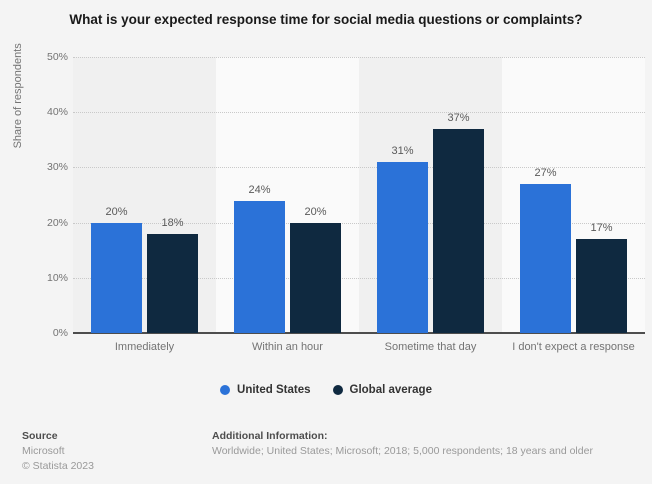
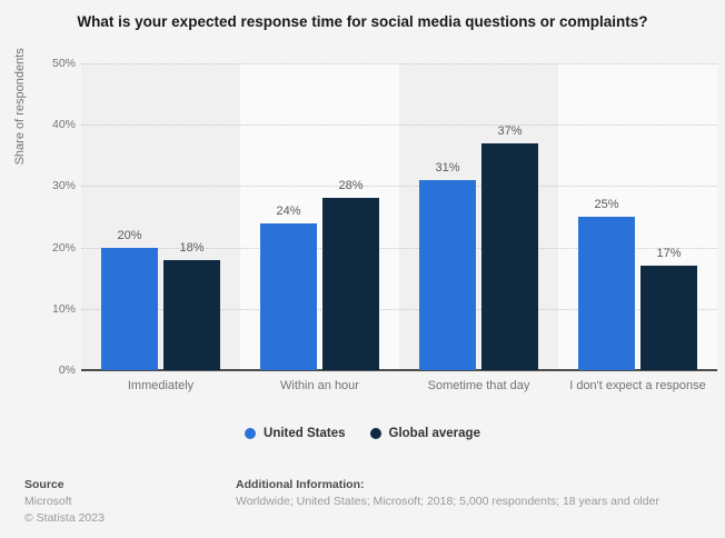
Global average/Within an hour: 20% -> 28%
United States/I don't expect a response: 27% -> 25%
